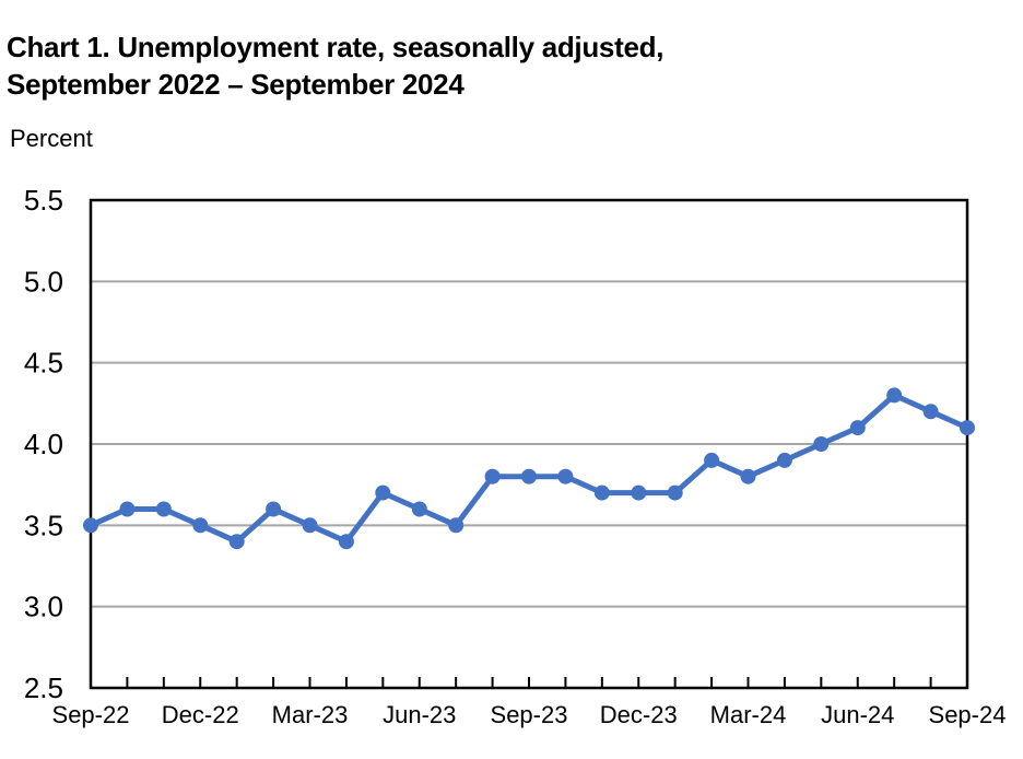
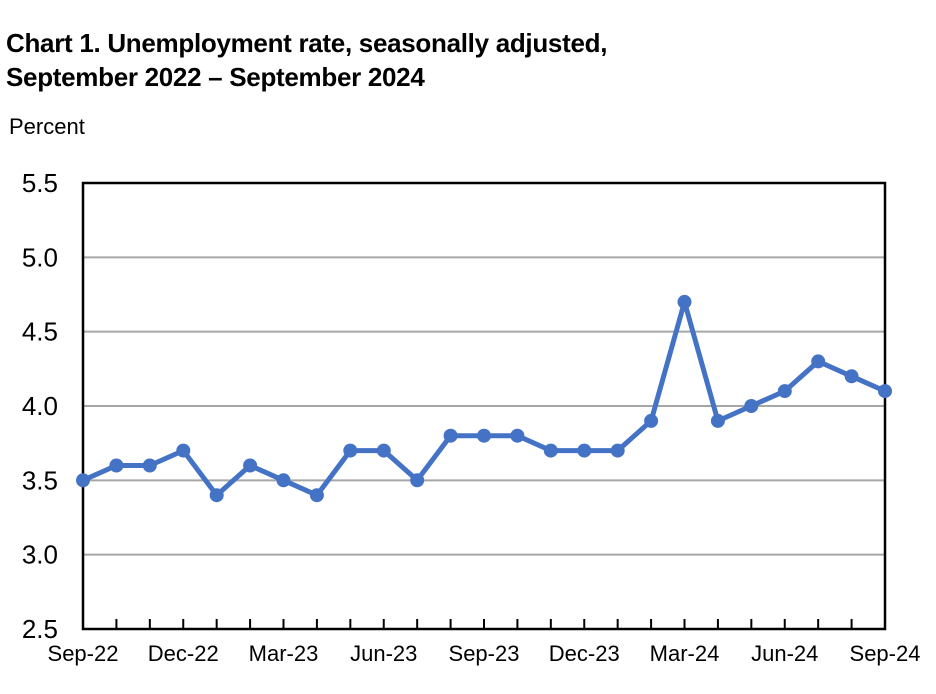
Dec-22: 3.5 -> 3.7
Jun-23: 3.6 -> 3.7
Mar-24: 3.8 -> 4.7
